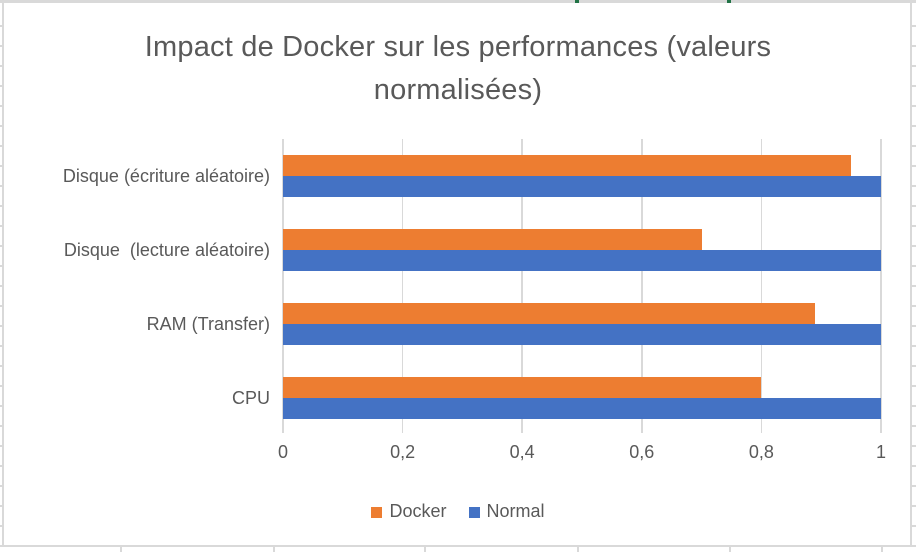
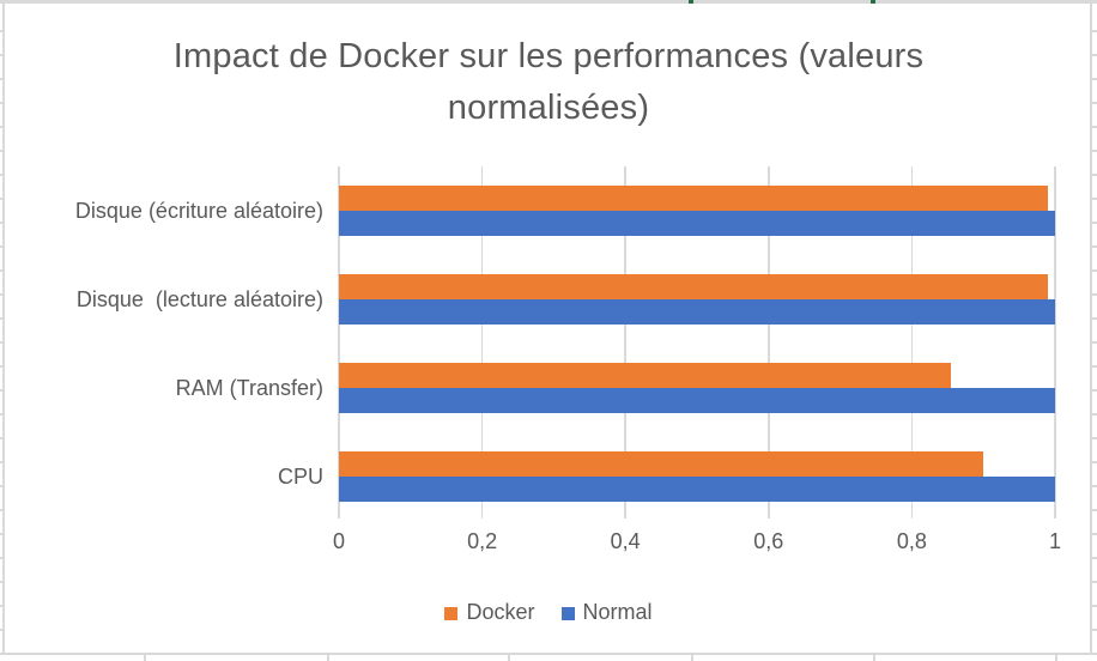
Docker/Disque (écriture aléatoire): 0,95 -> 0,99
Docker/Disque (lecture aléatoire): 0,70 -> 0,99
Docker/RAM (Transfer): 0,89 -> 0,85
Docker/CPU: 0,80 -> 0,90
